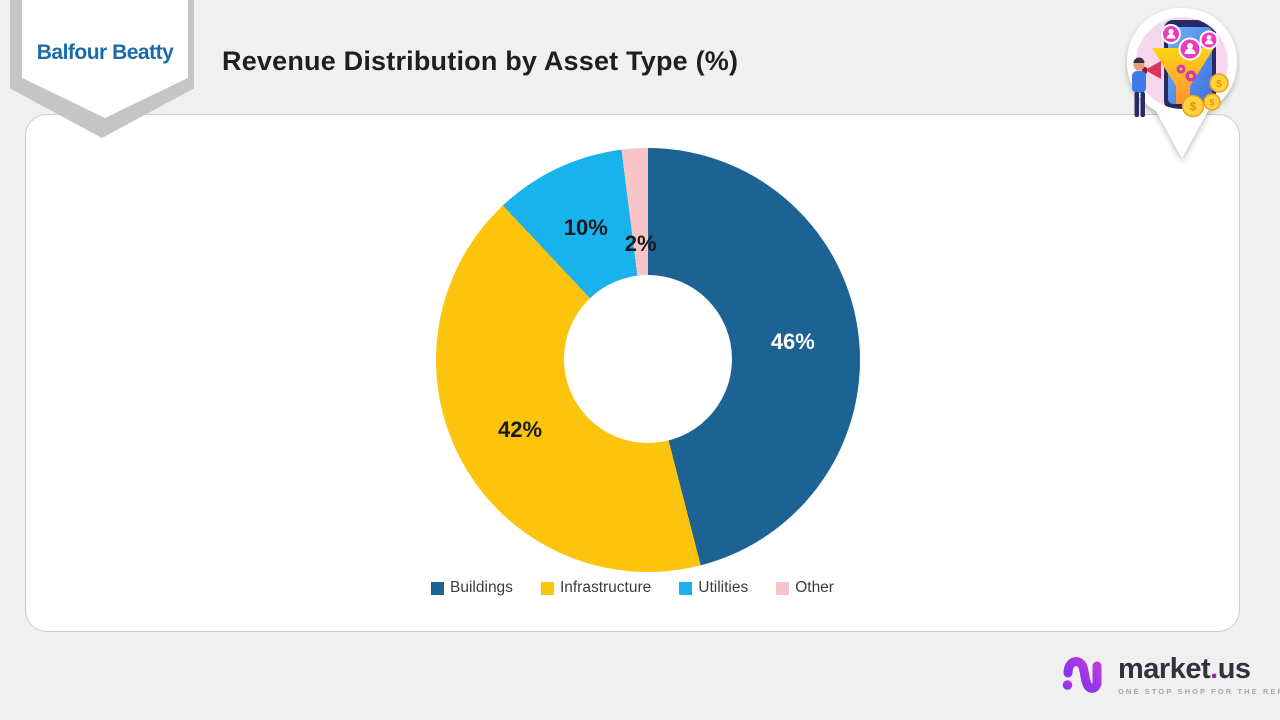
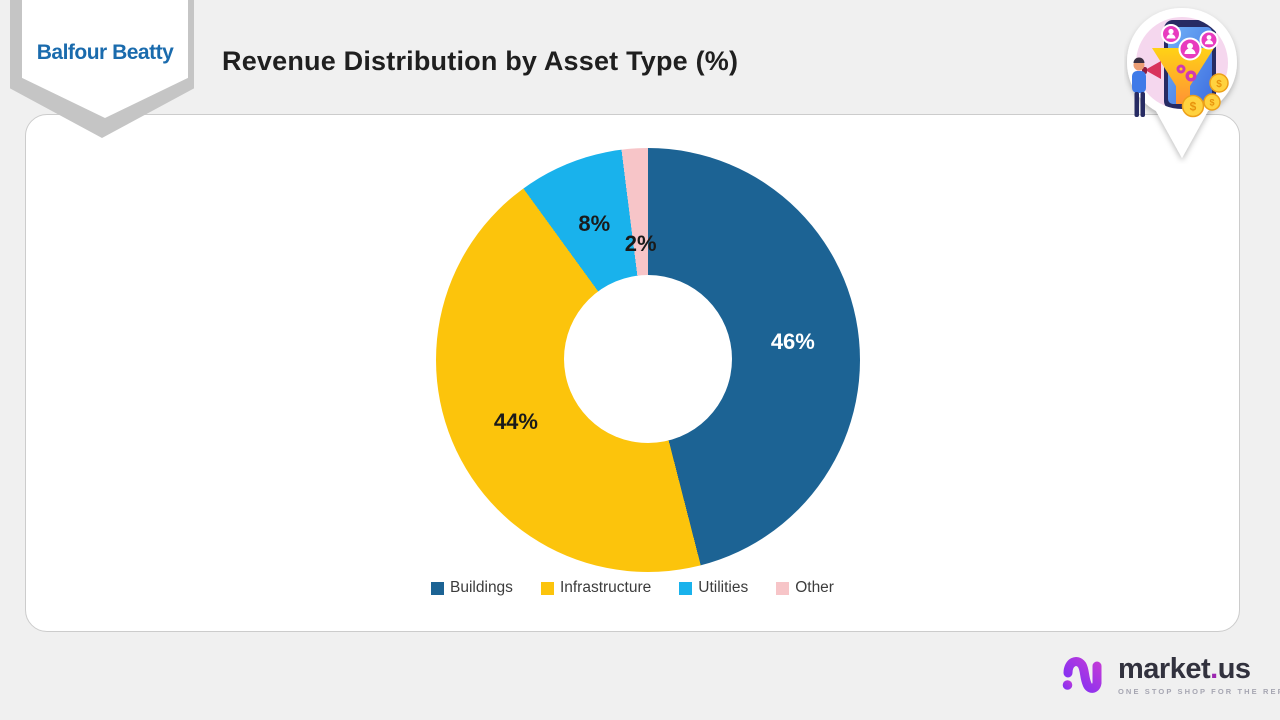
Infrastructure: 42% -> 44%
Utilities: 10% -> 8%
